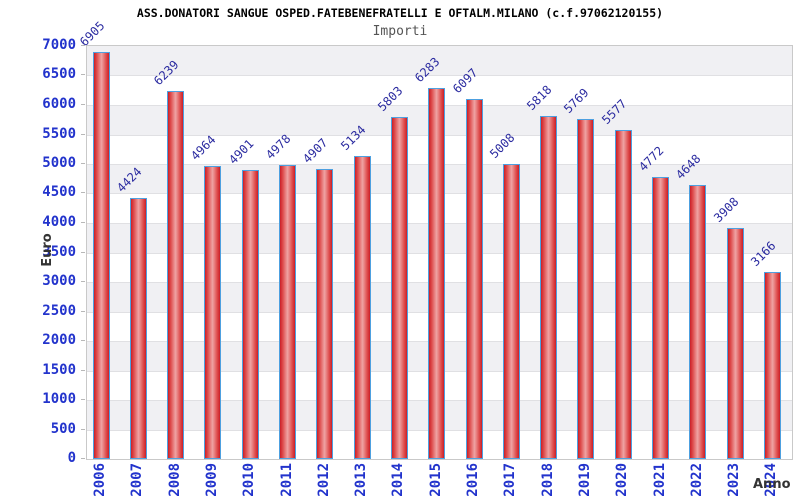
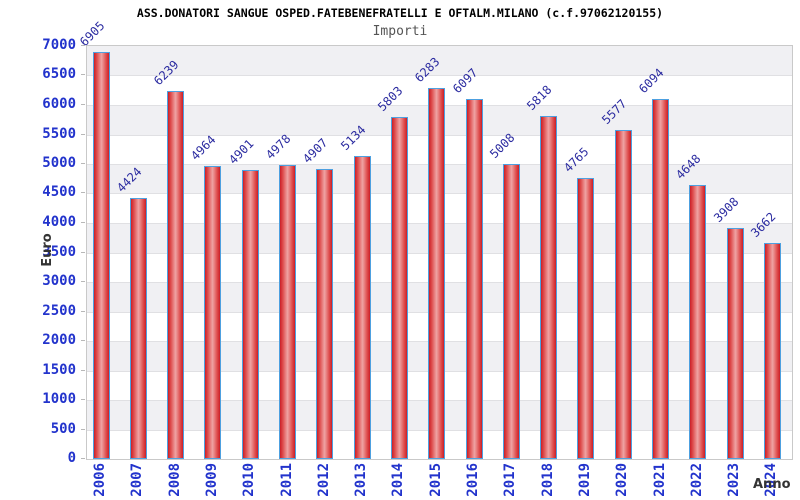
2019: 5769 -> 4765
2021: 4772 -> 6094
2024: 3166 -> 3662
